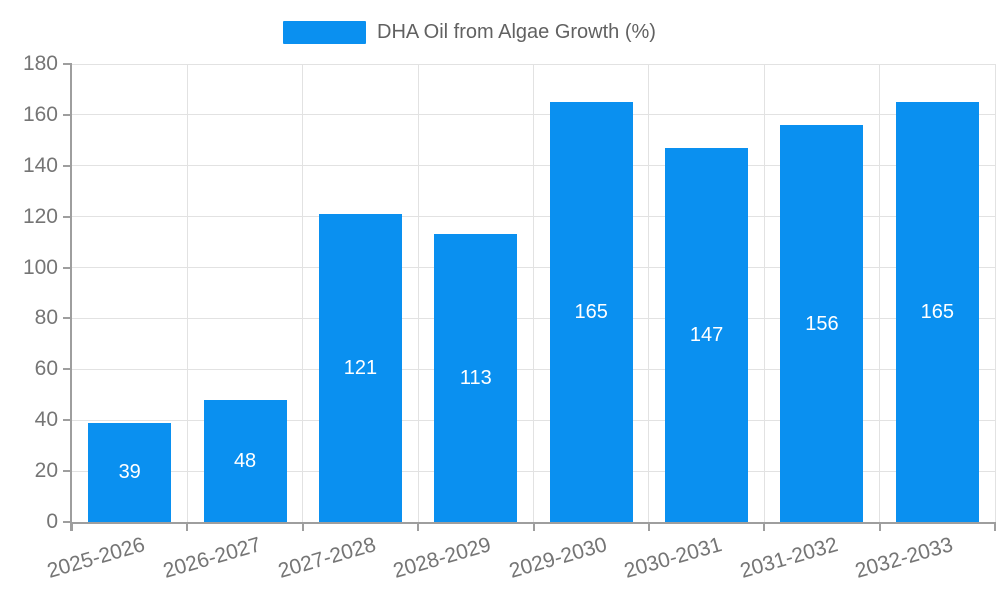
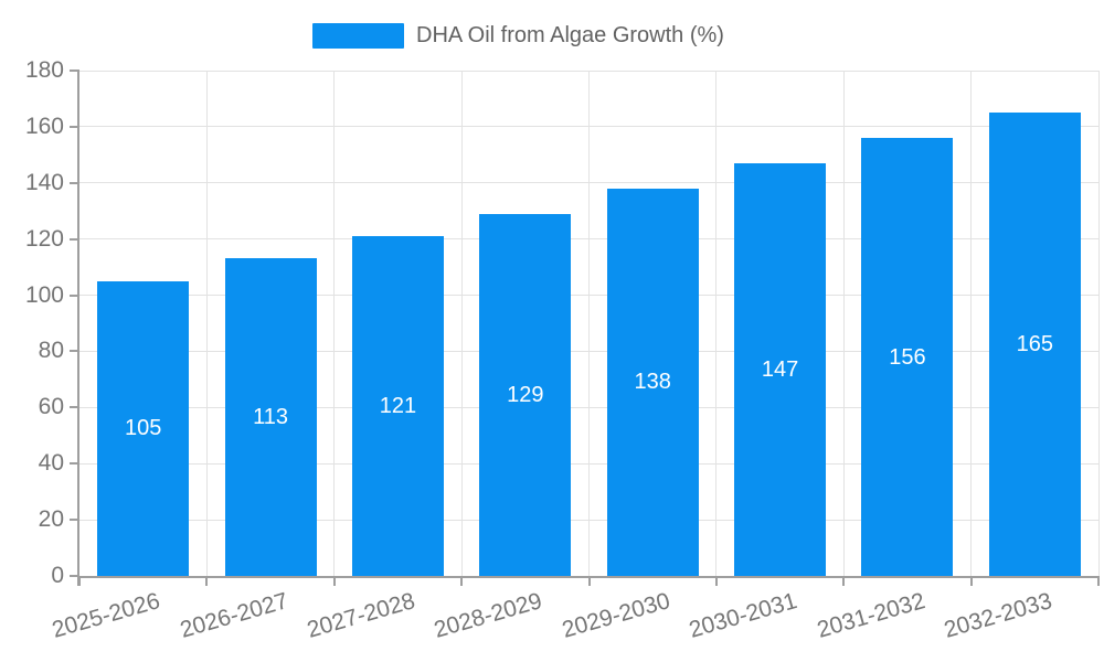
2025-2026: 39 -> 105
2026-2027: 48 -> 113
2028-2029: 113 -> 129
2029-2030: 165 -> 138
